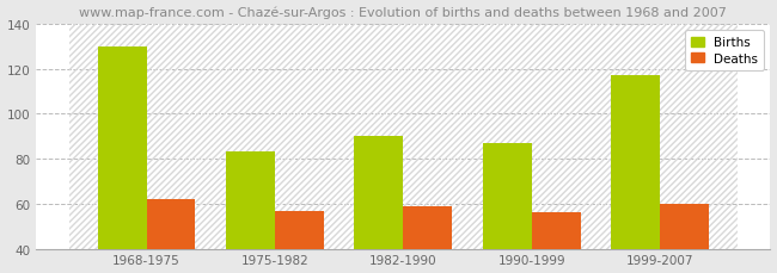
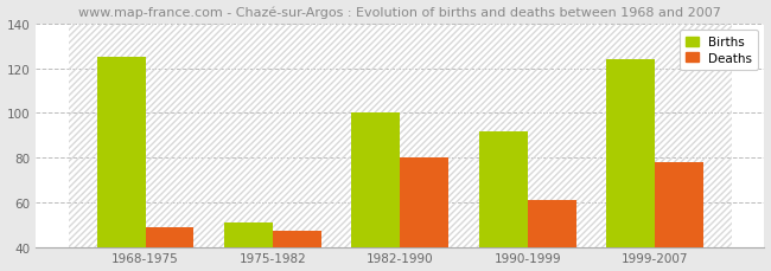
Births/1968-1975: 130 -> 125
Deaths/1968-1975: 62 -> 49
Births/1975-1982: 83 -> 51
Deaths/1975-1982: 57 -> 47
Births/1982-1990: 90 -> 100
Deaths/1982-1990: 59 -> 80
Births/1990-1999: 87 -> 92
Deaths/1990-1999: 56 -> 61
Births/1999-2007: 117 -> 124
Deaths/1999-2007: 60 -> 78
